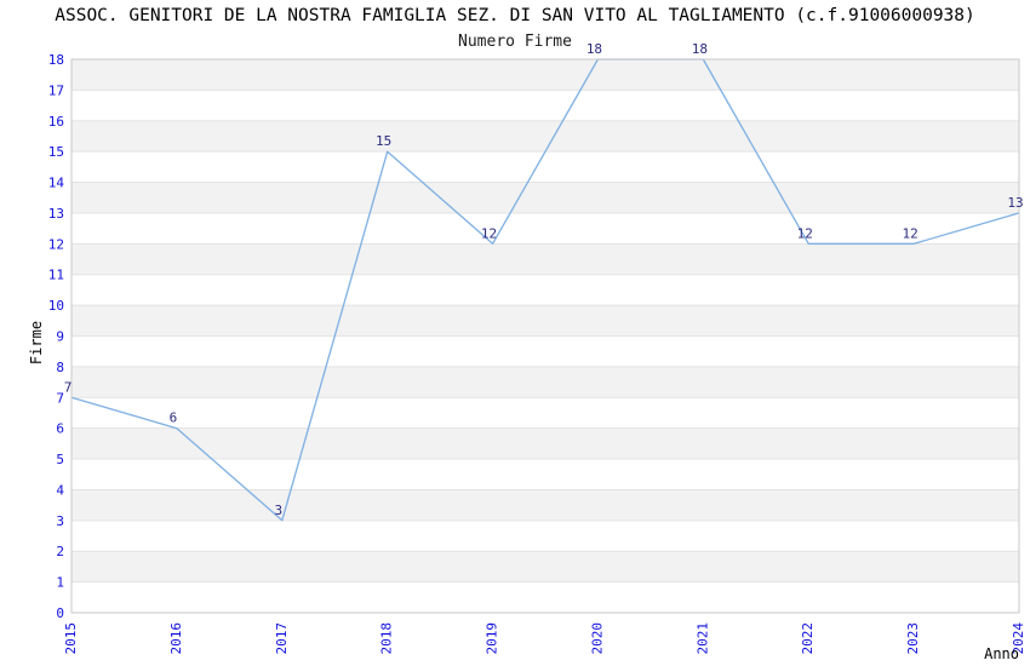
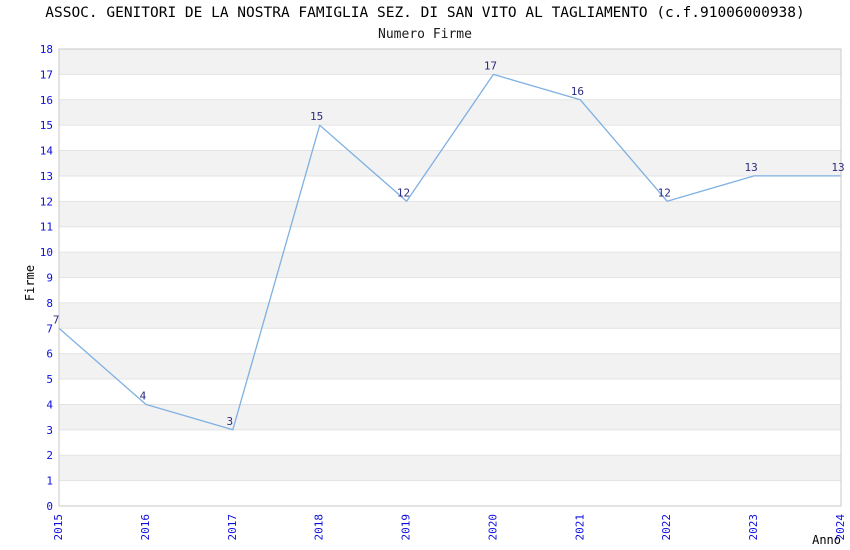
2016: 6 -> 4
2020: 18 -> 17
2021: 18 -> 16
2023: 12 -> 13
